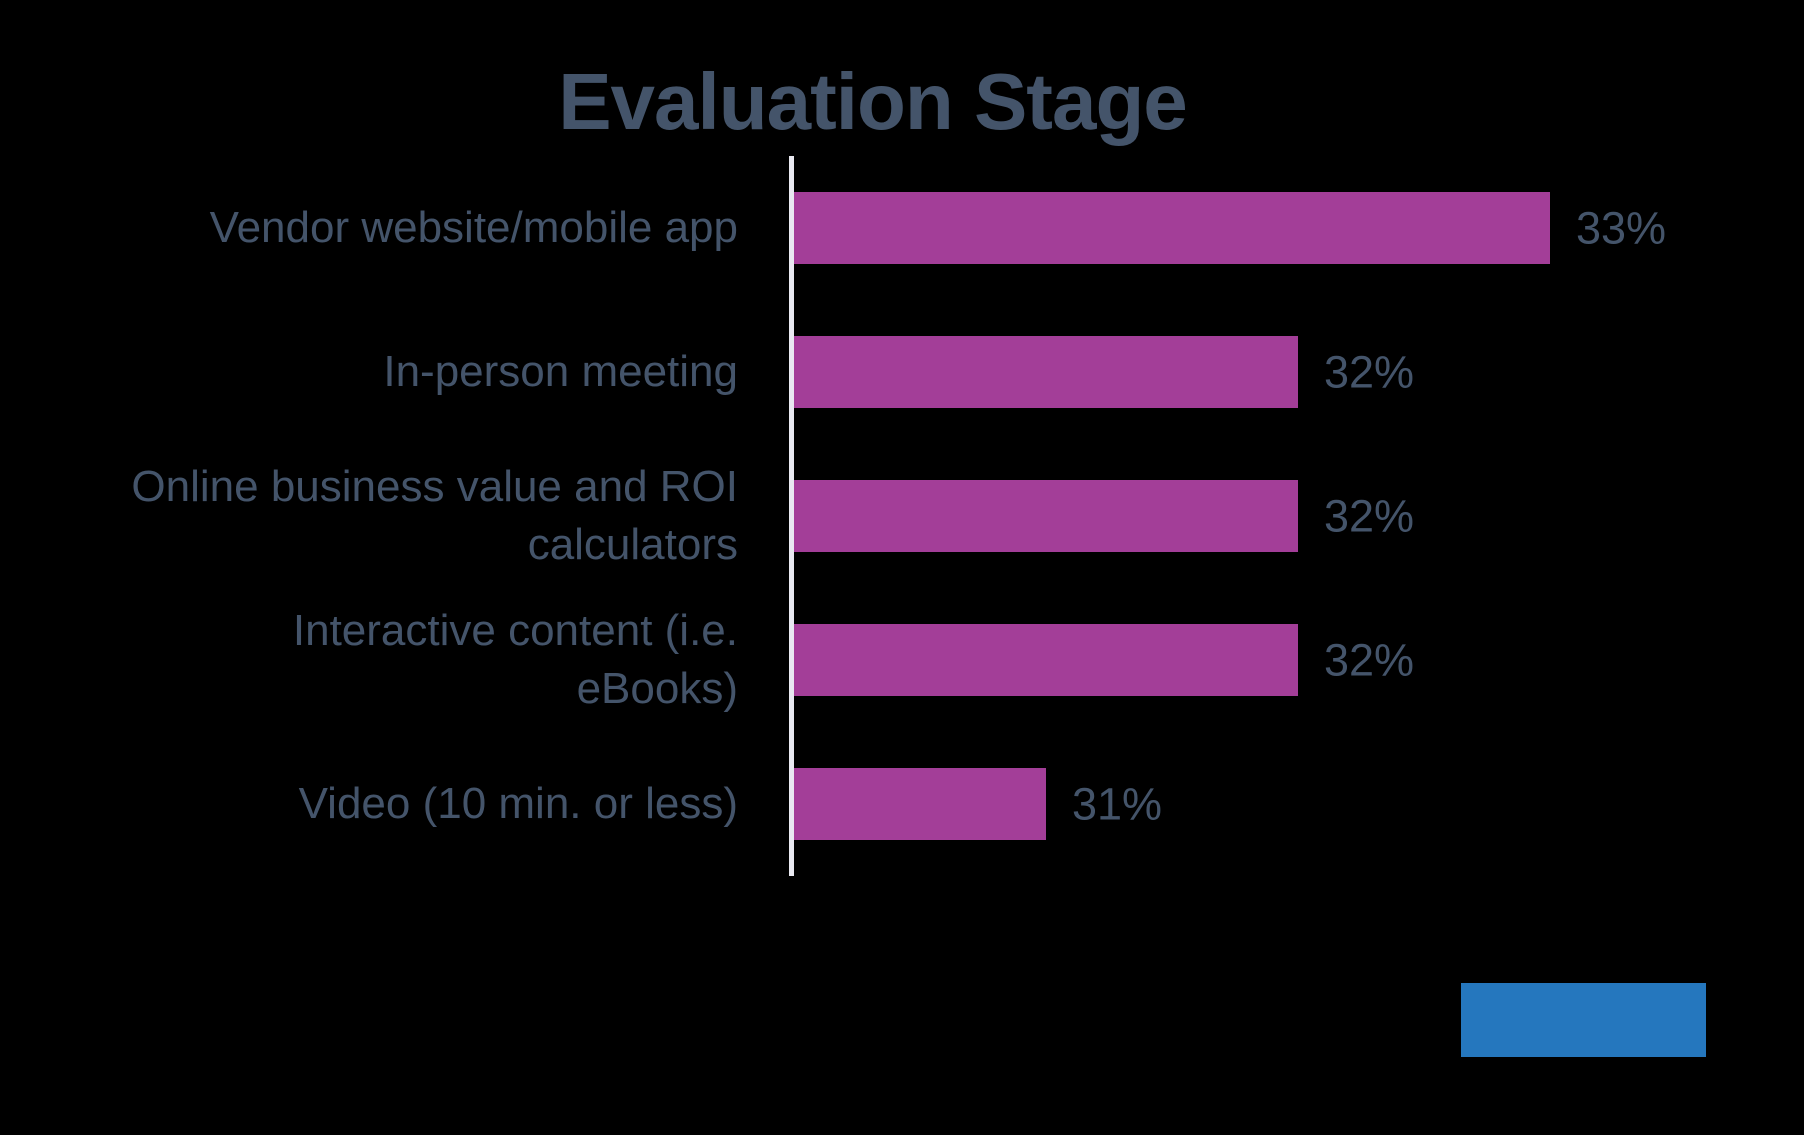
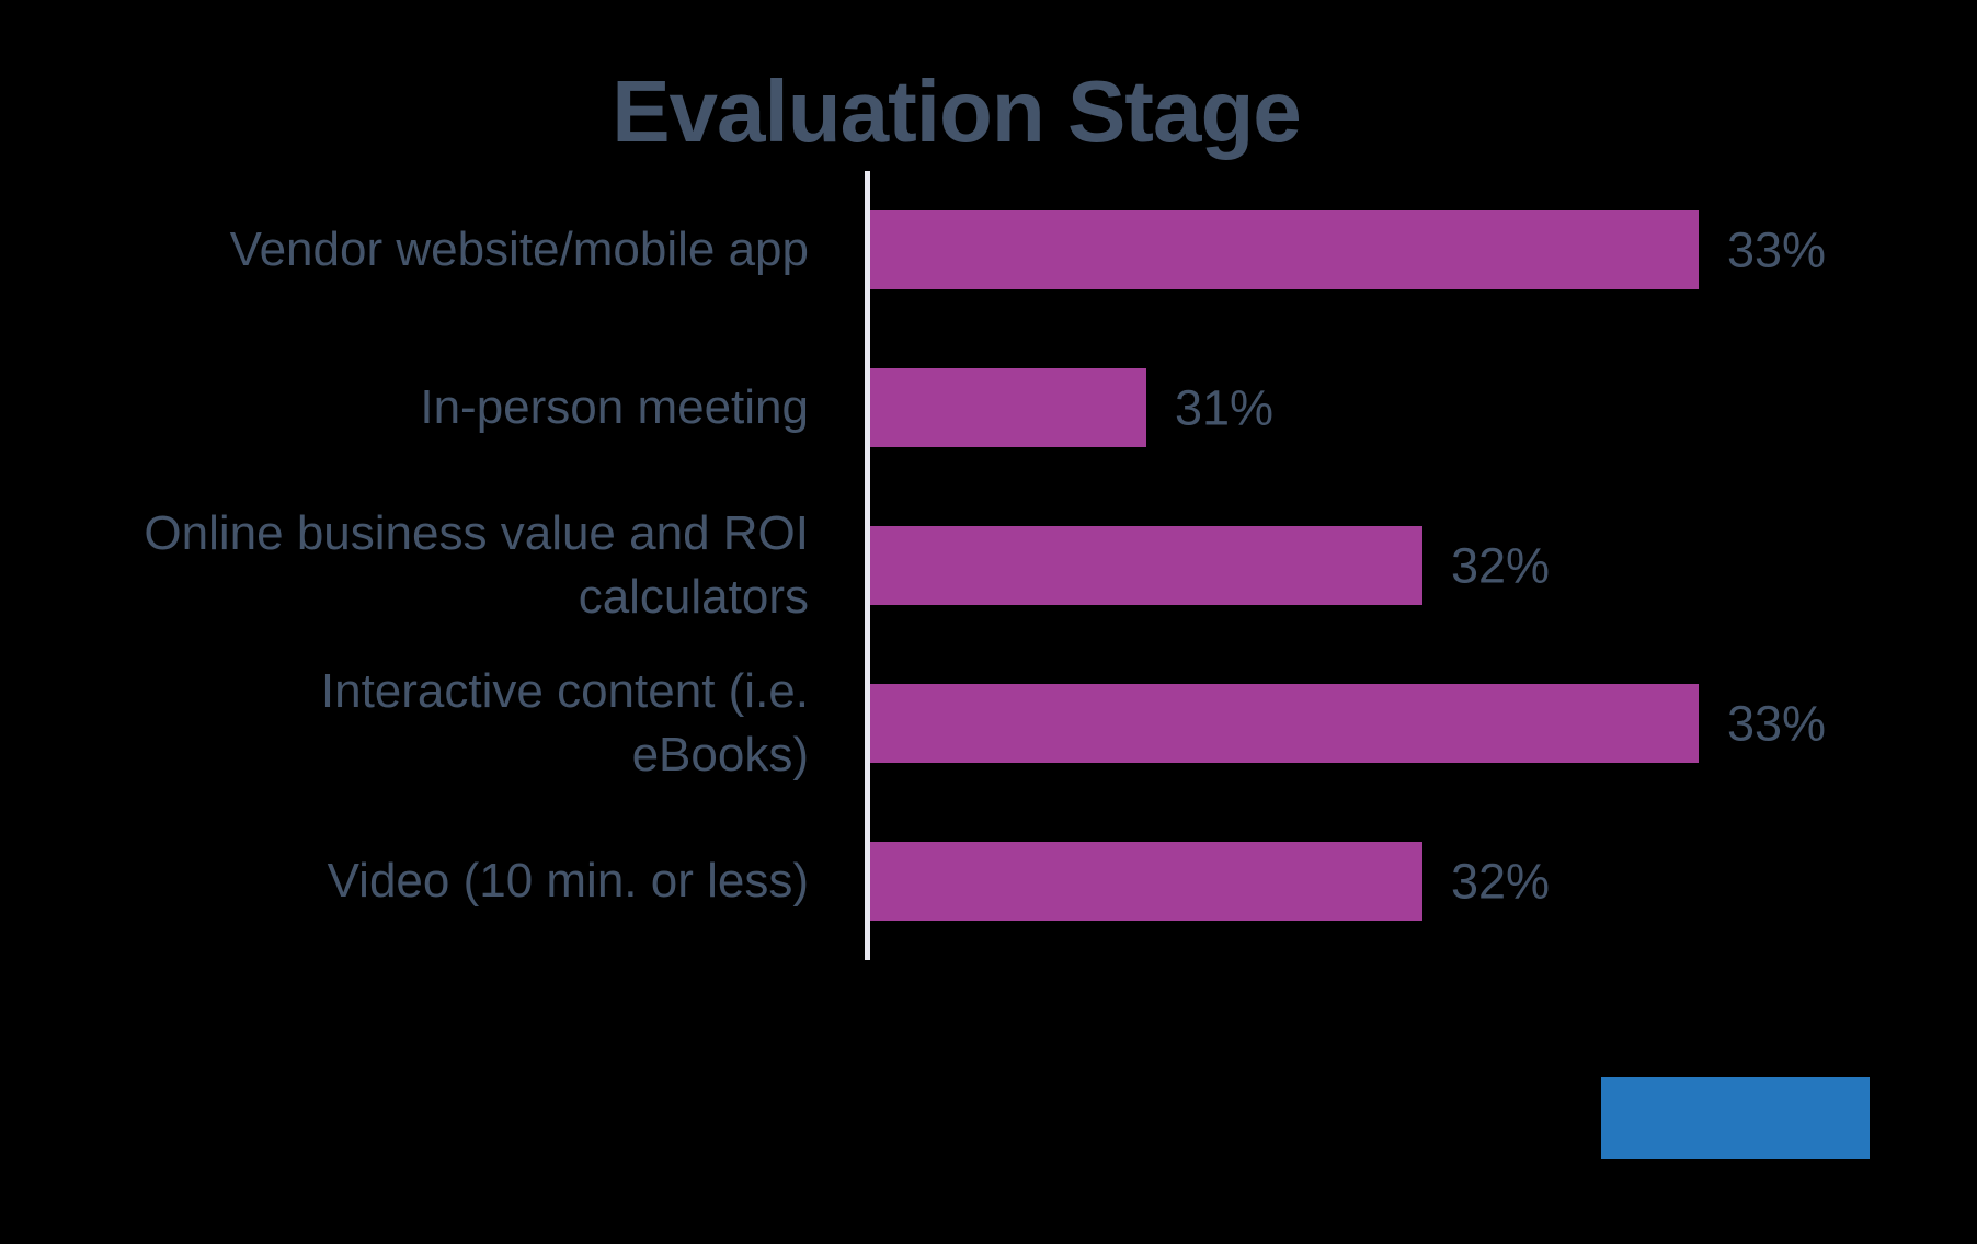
In-person meeting: 32% -> 31%
Interactive content (i.e. eBooks): 32% -> 33%
Video (10 min. or less): 31% -> 32%
